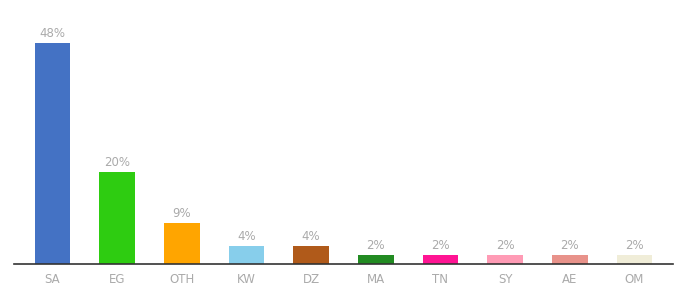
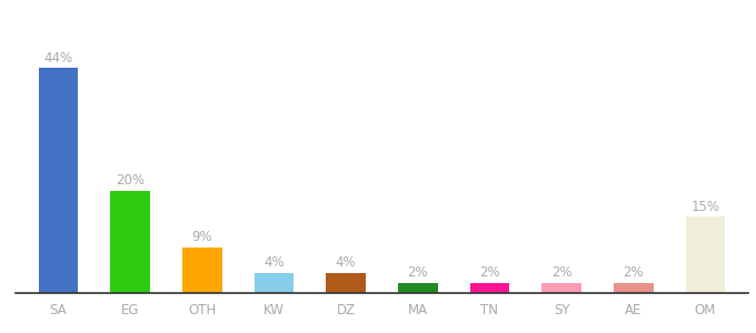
SA: 48% -> 44%
OM: 2% -> 15%
